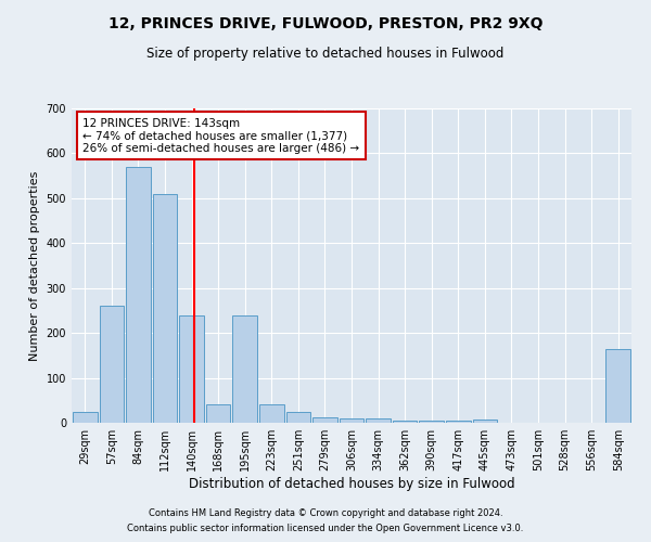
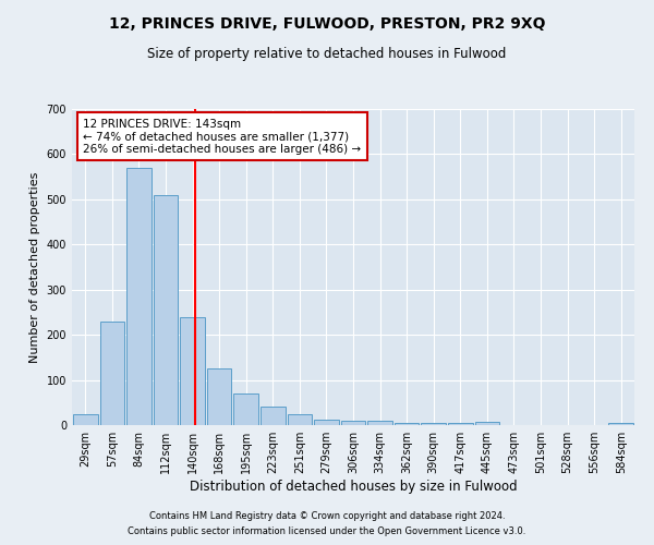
57sqm: 260 -> 230
168sqm: 40 -> 125
195sqm: 240 -> 70
584sqm: 165 -> 5
